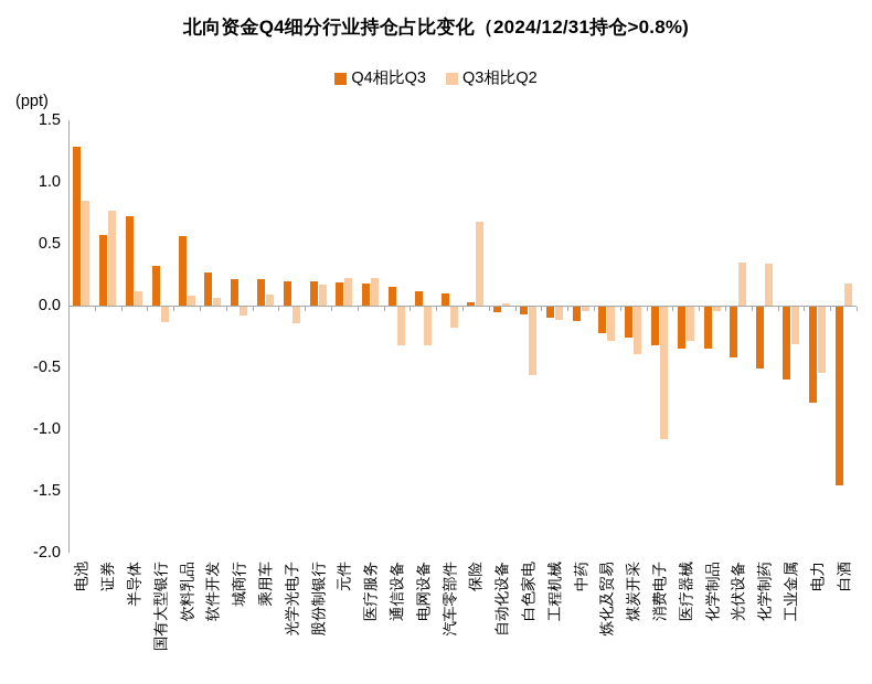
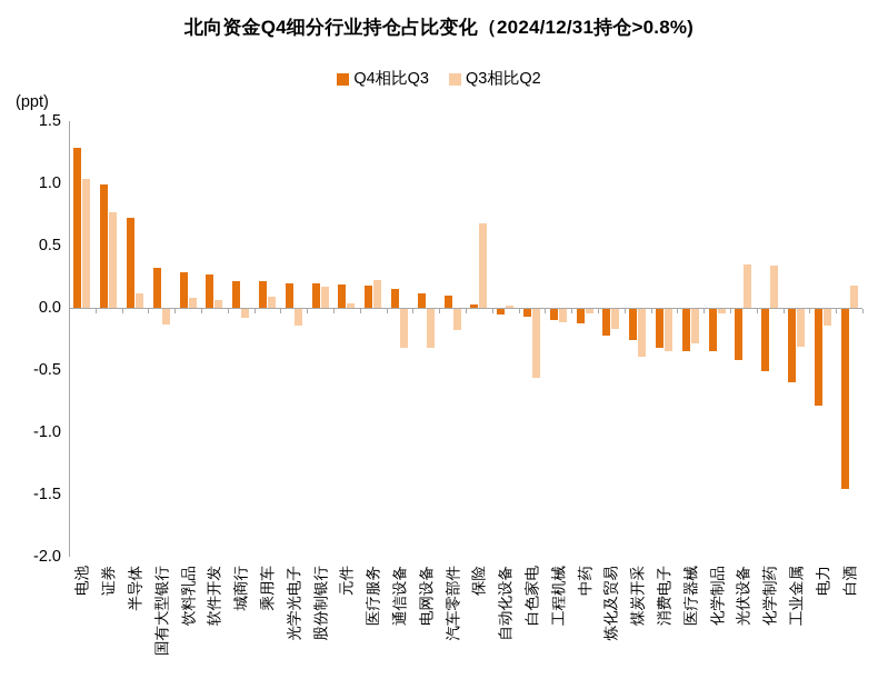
Q3相比Q2/电池: 0.85 -> 1.04
Q4相比Q3/证券: 0.57 -> 0.99
Q4相比Q3/饮料乳品: 0.56 -> 0.29
Q3相比Q2/元件: 0.22 -> 0.04
Q3相比Q2/炼化及贸易: -0.27 -> -0.16
Q3相比Q2/消费电子: -1.07 -> -0.34
Q3相比Q2/电力: -0.53 -> -0.13
